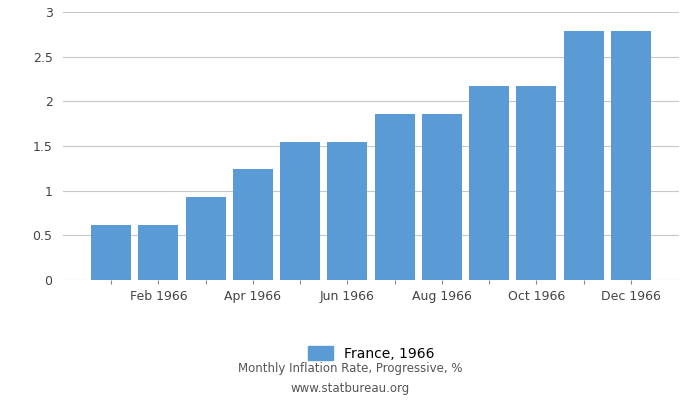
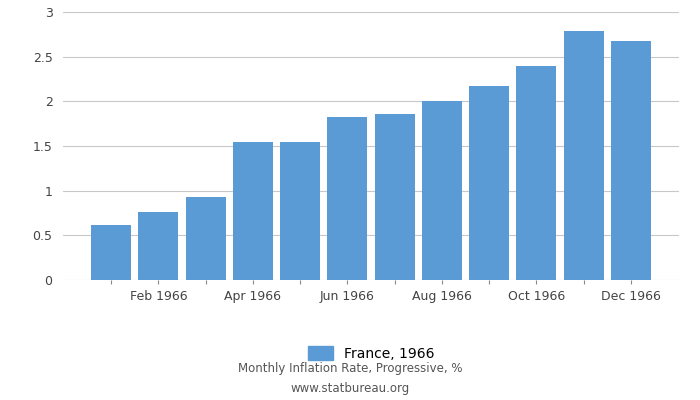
Feb 1966: 0.62 -> 0.76
Apr 1966: 1.24 -> 1.54
Jun 1966: 1.55 -> 1.82
Aug 1966: 1.86 -> 2.00
Oct 1966: 2.17 -> 2.40
Dec 1966: 2.79 -> 2.68
